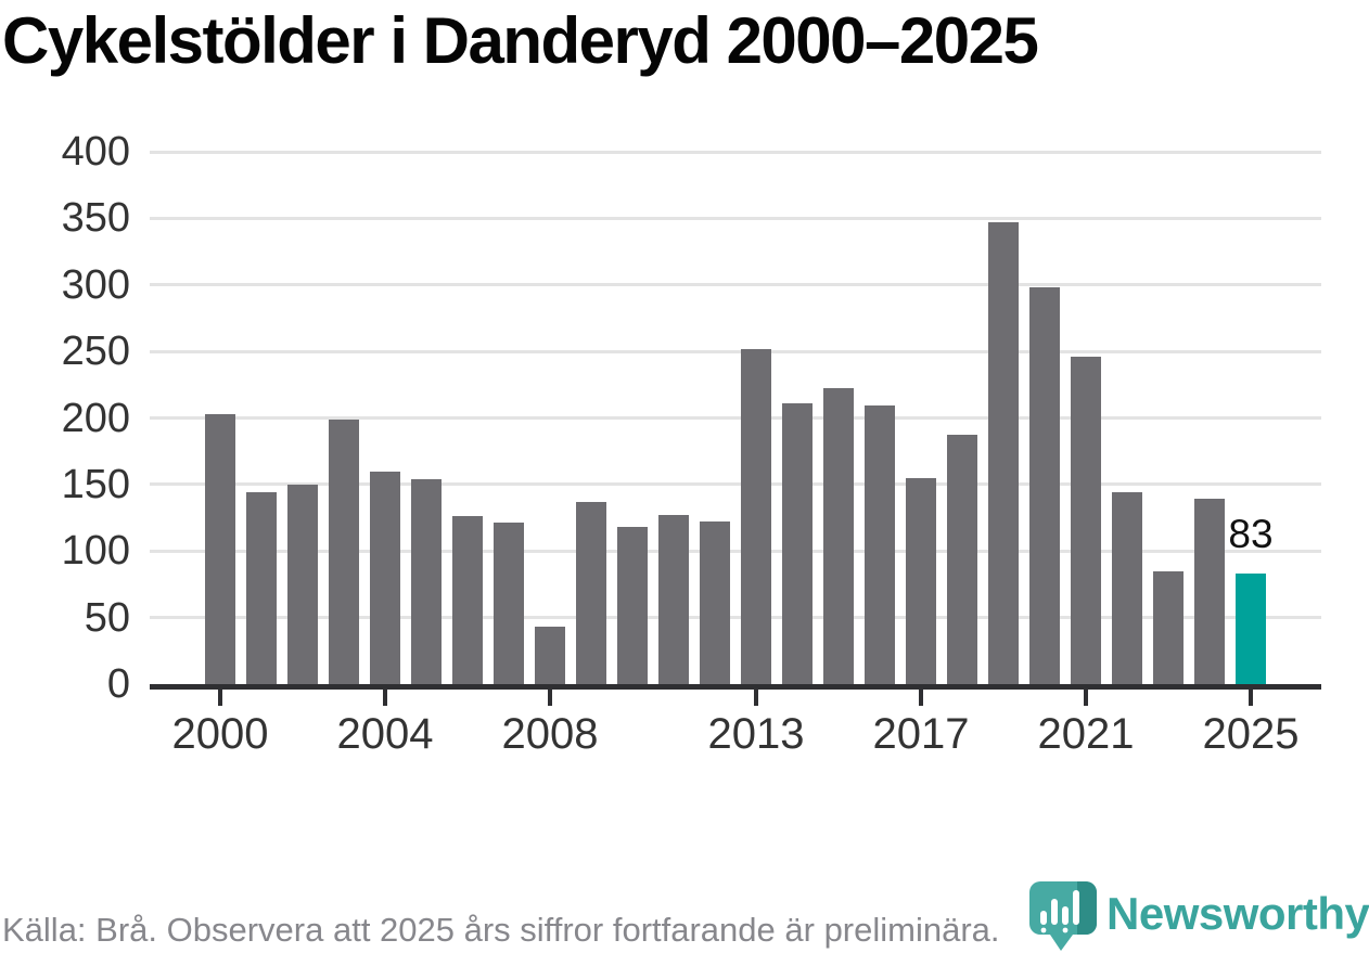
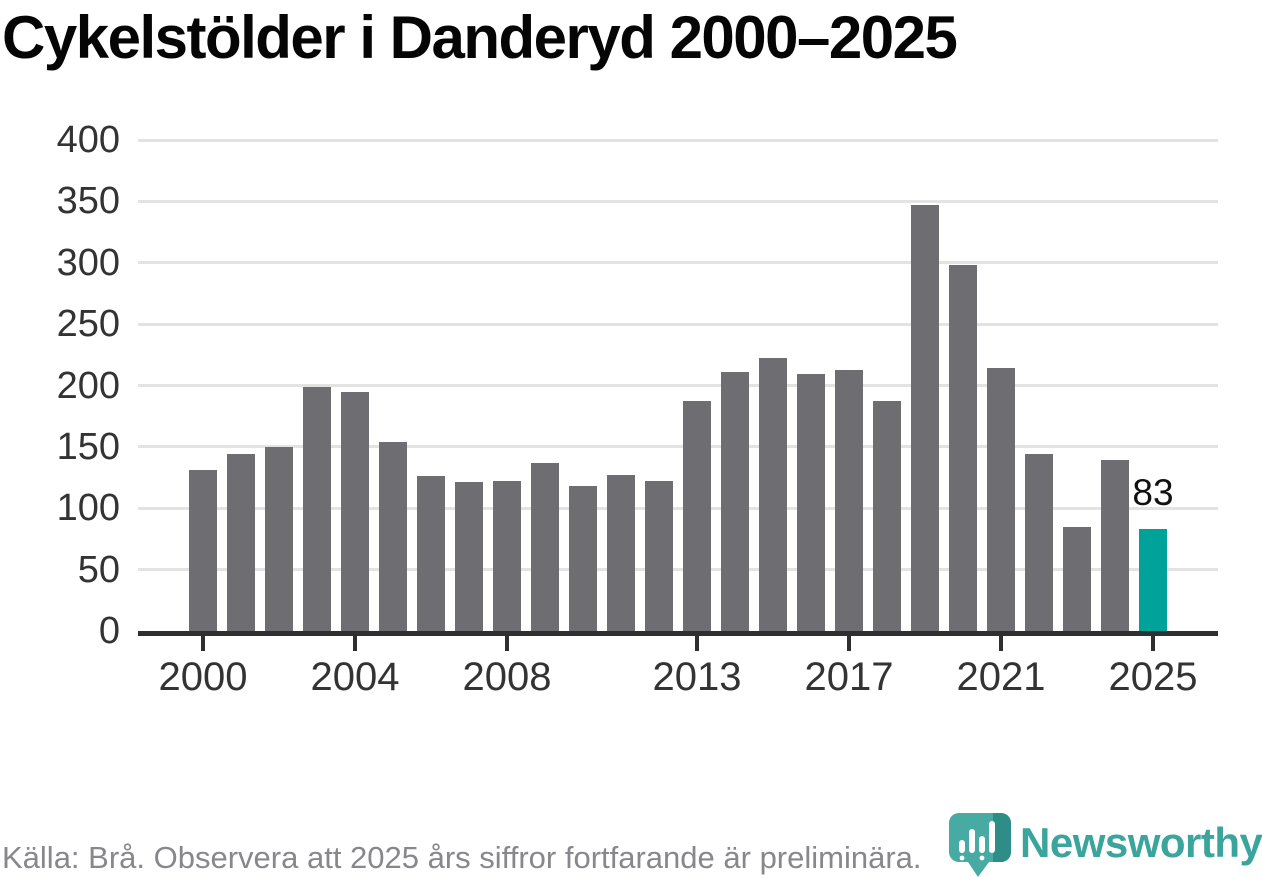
2000: 203 -> 131
2004: 160 -> 195
2008: 43 -> 122
2013: 252 -> 187
2017: 155 -> 213
2021: 246 -> 214
